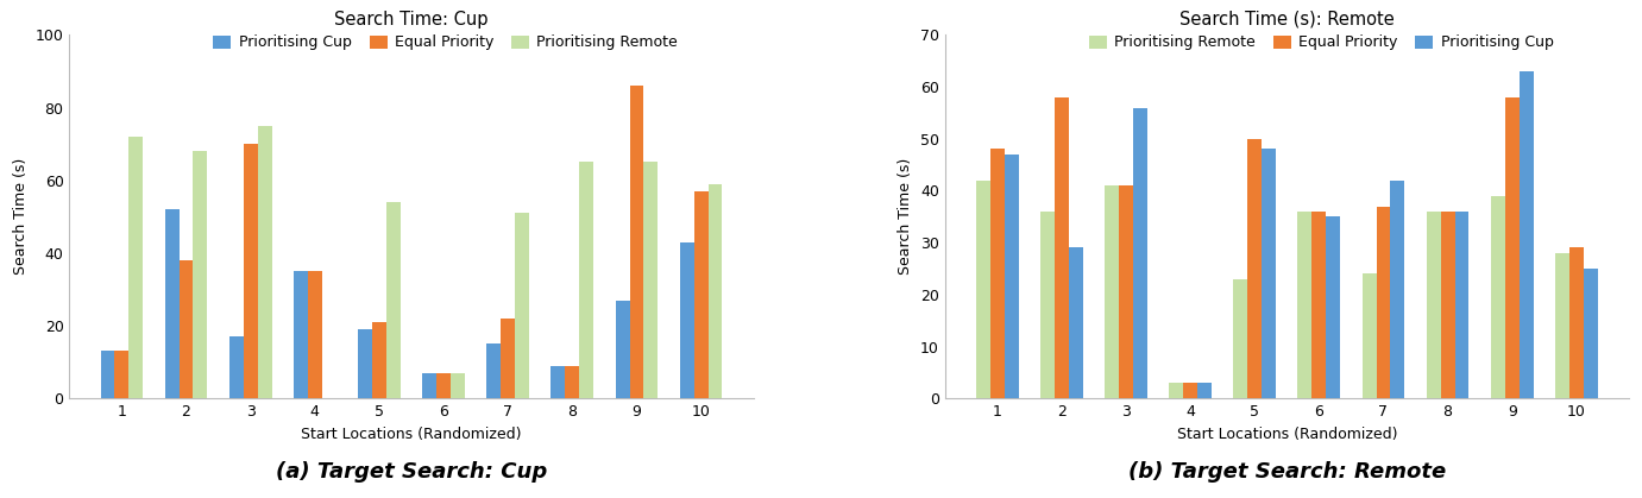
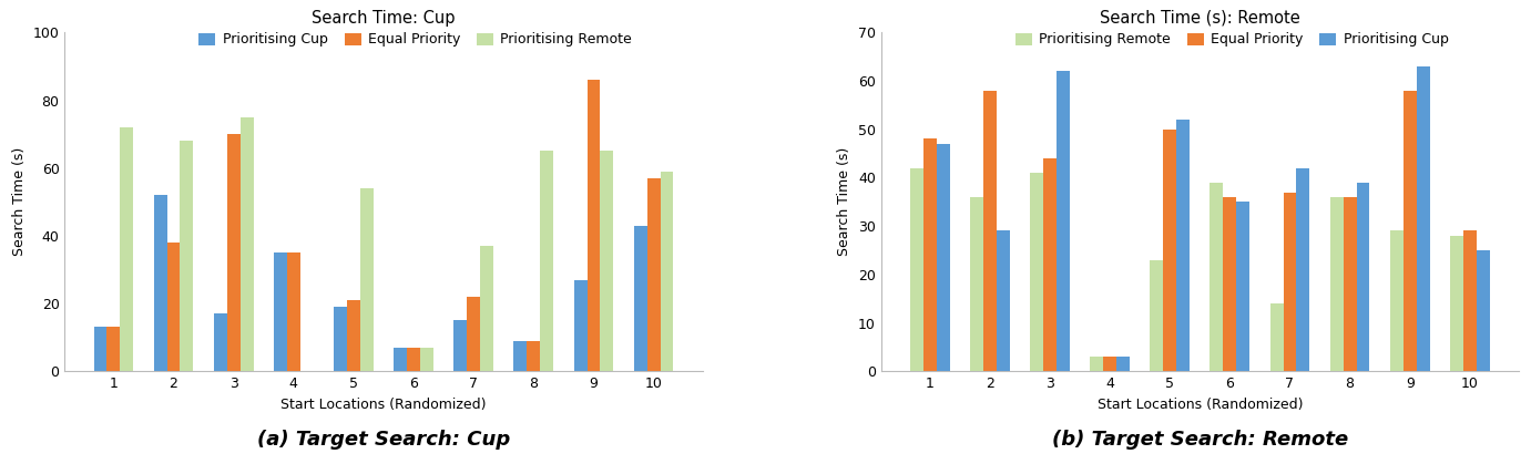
Search Time: Cup/Prioritising Remote/7: 51 -> 37
Search Time (s): Remote/Equal Priority/3: 41 -> 44
Search Time (s): Remote/Prioritising Cup/3: 56 -> 62
Search Time (s): Remote/Prioritising Cup/5: 48 -> 52
Search Time (s): Remote/Prioritising Remote/6: 36 -> 39
Search Time (s): Remote/Prioritising Remote/7: 24 -> 14
Search Time (s): Remote/Prioritising Cup/8: 36 -> 39
Search Time (s): Remote/Prioritising Remote/9: 39 -> 29
